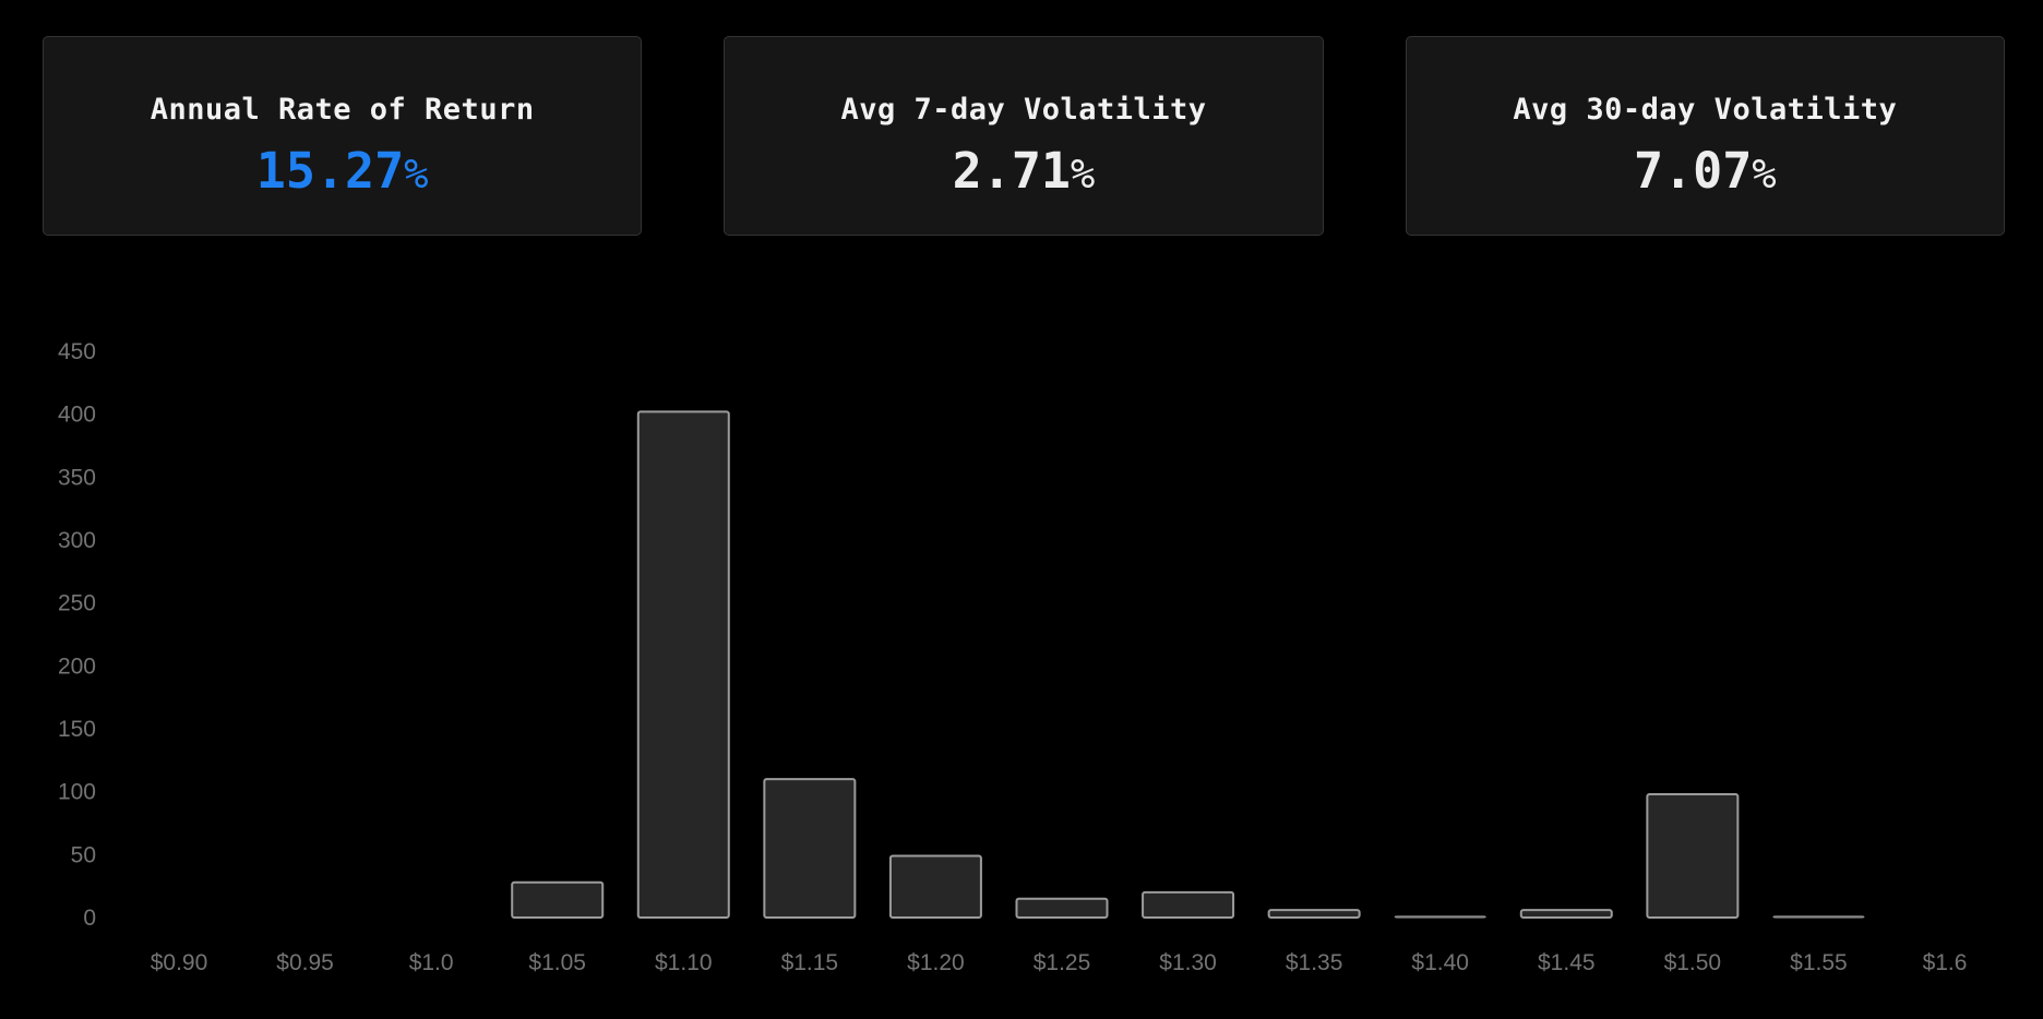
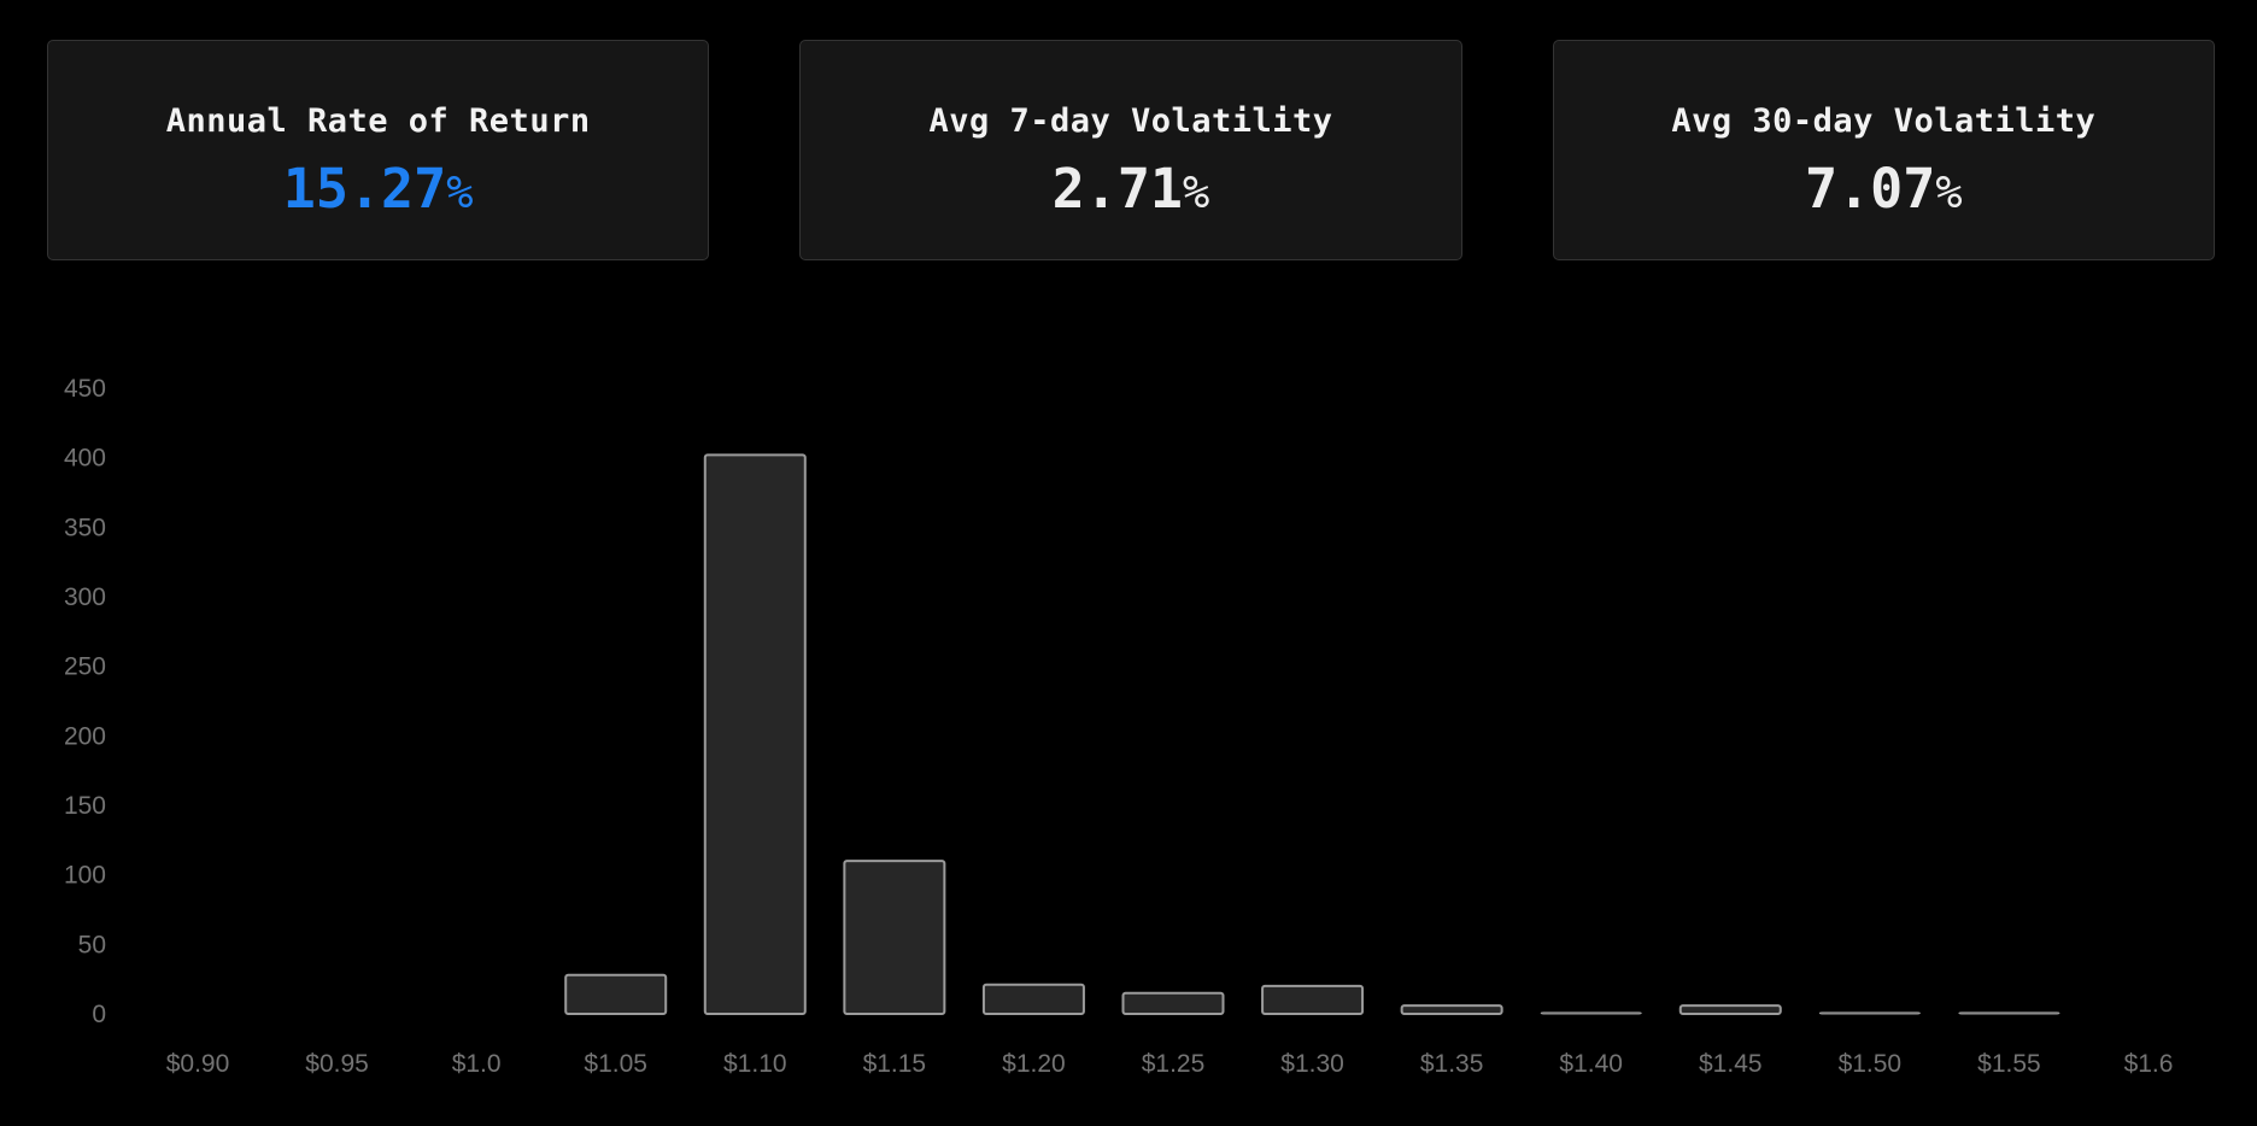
$1.20: 49 -> 21
$1.50: 98 -> 1
